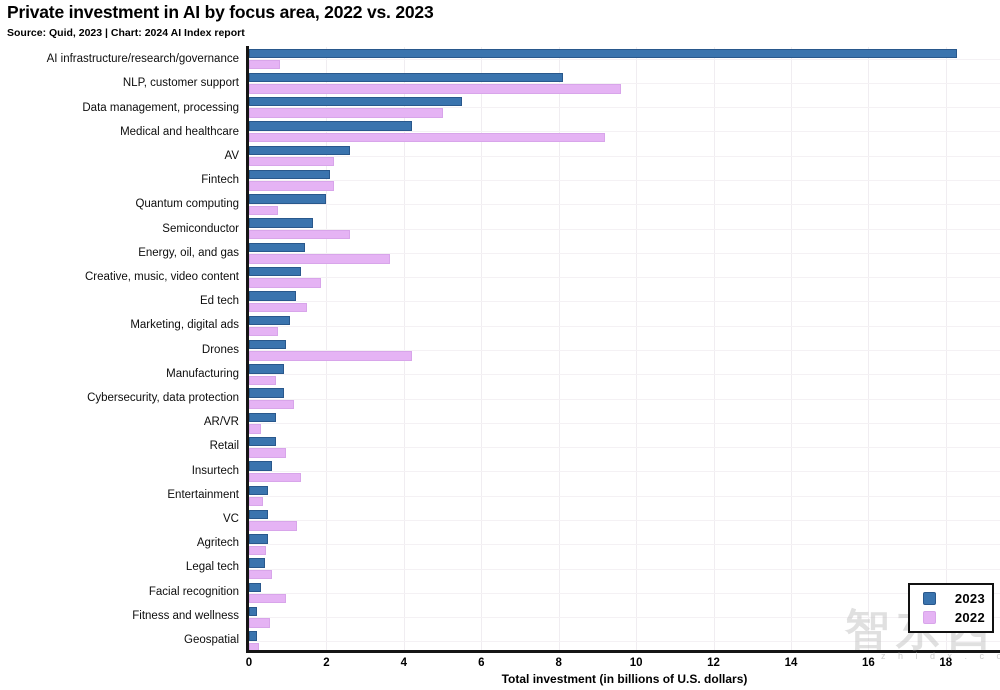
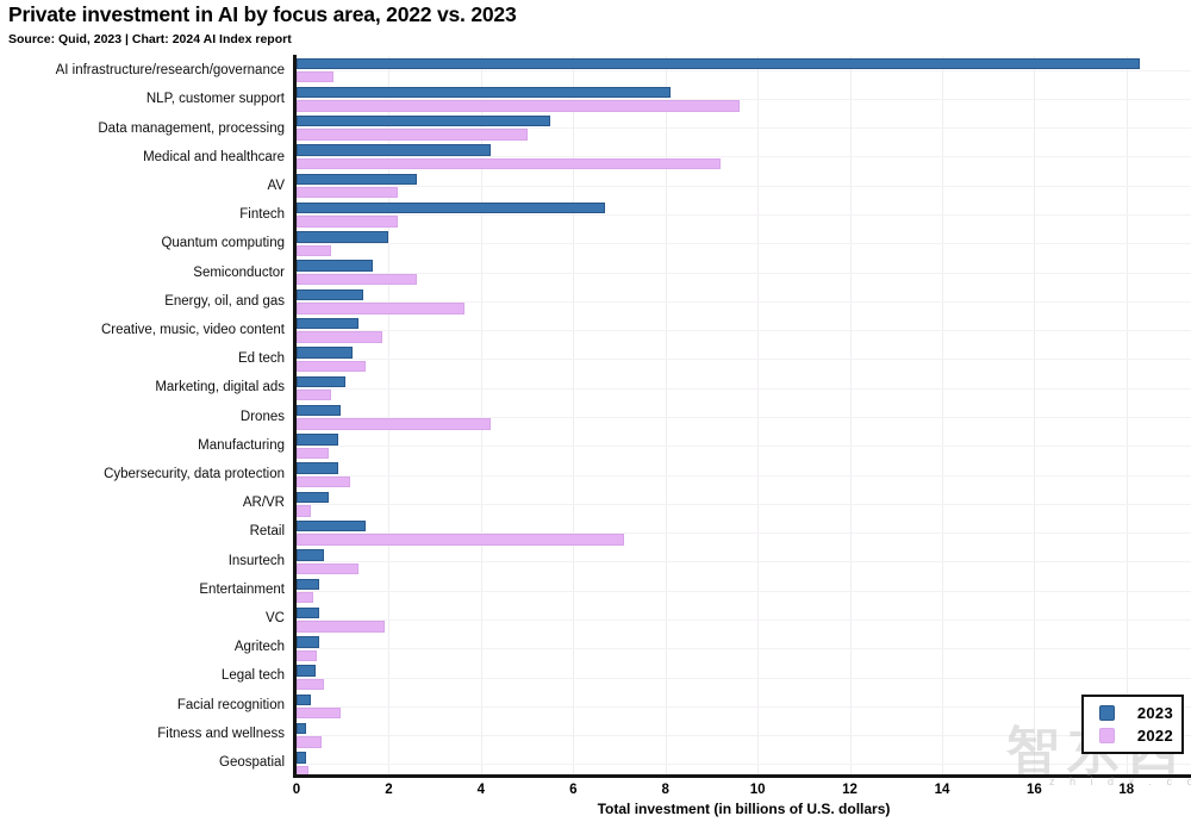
2023/Fintech: 2.1 -> 6.7
2023/Retail: 0.7 -> 1.5
2022/Retail: 0.9 -> 7.1
2022/VC: 1.2 -> 1.9
